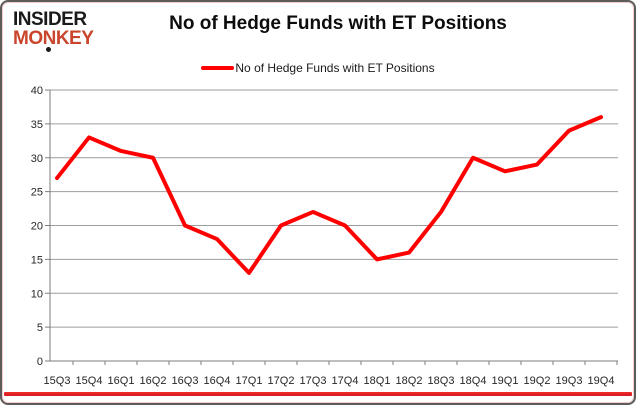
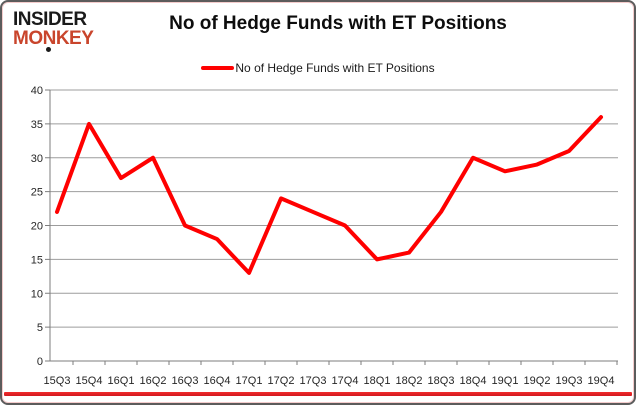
15Q3: 27 -> 22
15Q4: 33 -> 35
16Q1: 31 -> 27
17Q2: 20 -> 24
19Q3: 34 -> 31
